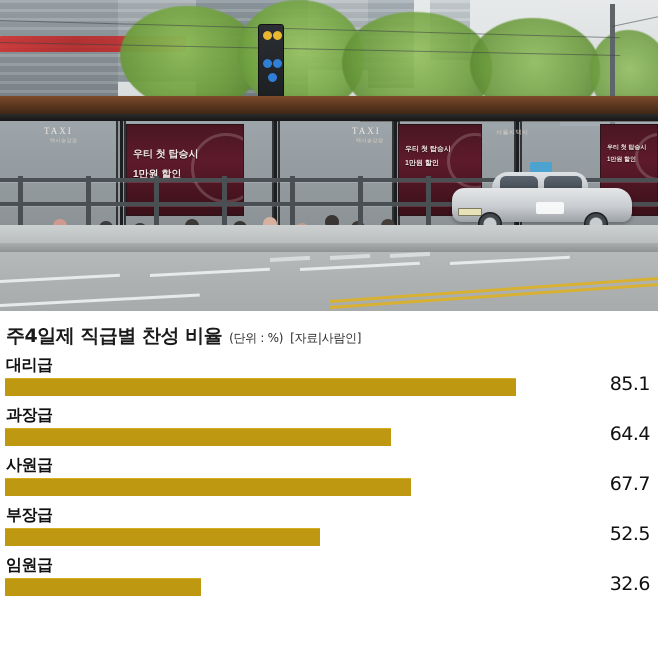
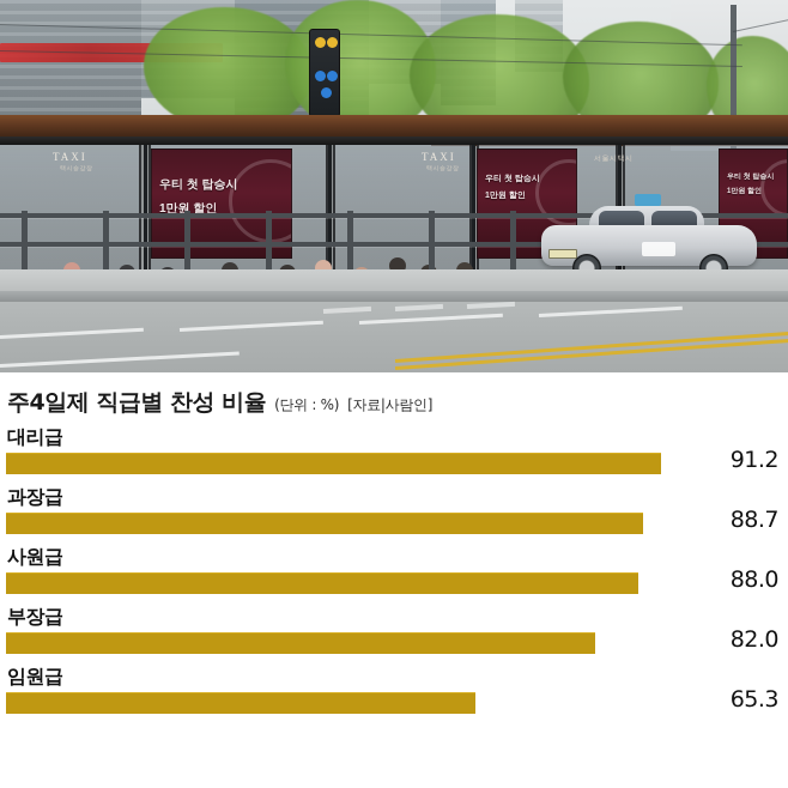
대리급: 85.1 -> 91.2
과장급: 64.4 -> 88.7
사원급: 67.7 -> 88.0
부장급: 52.5 -> 82.0
임원급: 32.6 -> 65.3
